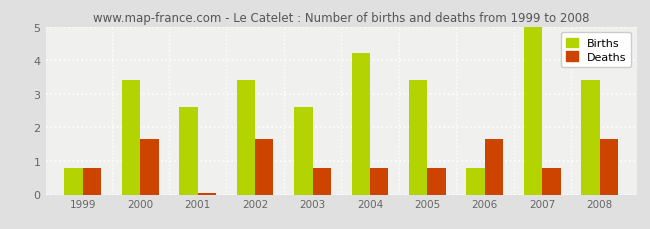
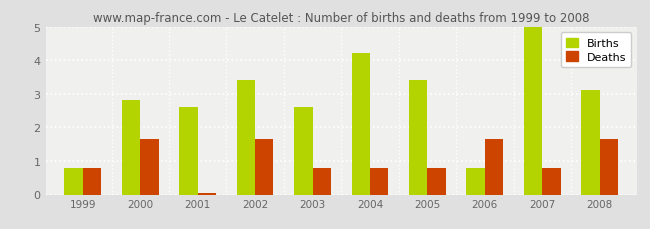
Births/2000: 3.4 -> 2.8
Births/2008: 3.4 -> 3.1
